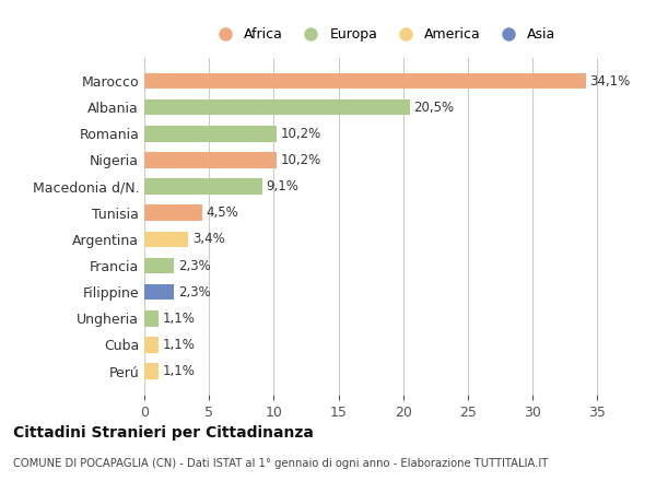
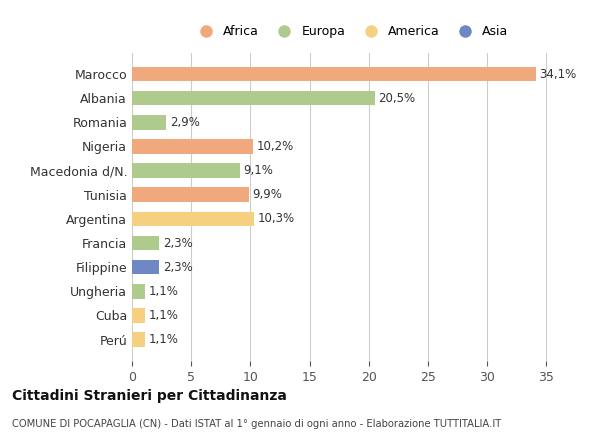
Romania: 10,2% -> 2,9%
Tunisia: 4,5% -> 9,9%
Argentina: 3,4% -> 10,3%
